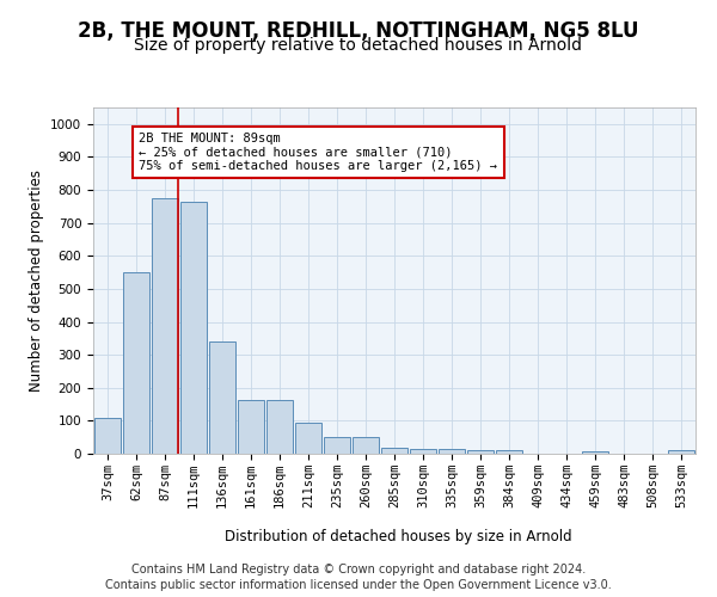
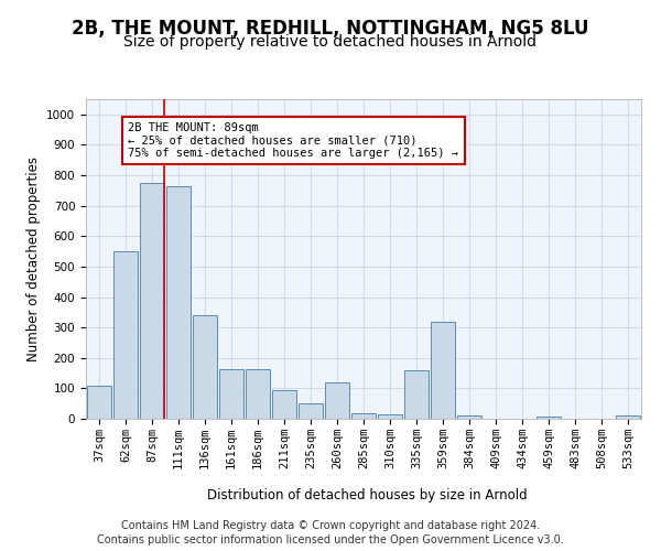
260sqm: 50 -> 120
335sqm: 13 -> 160
359sqm: 10 -> 320
